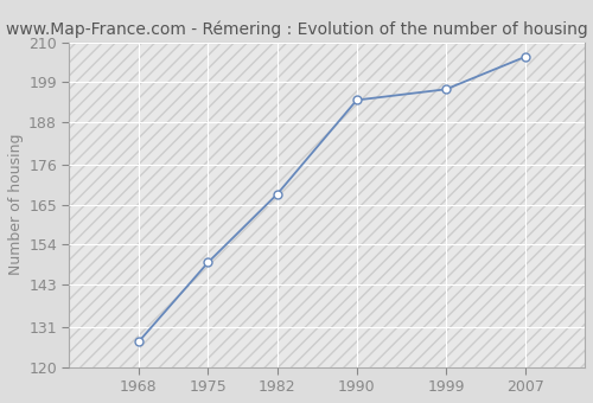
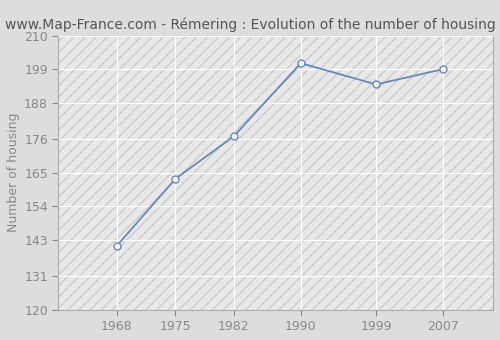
1968: 127 -> 141
1975: 149 -> 163
1982: 168 -> 177
1990: 194 -> 201
1999: 197 -> 194
2007: 206 -> 199
